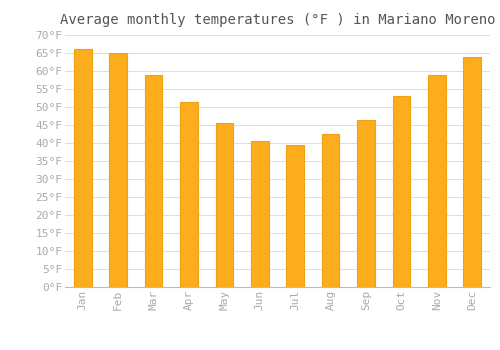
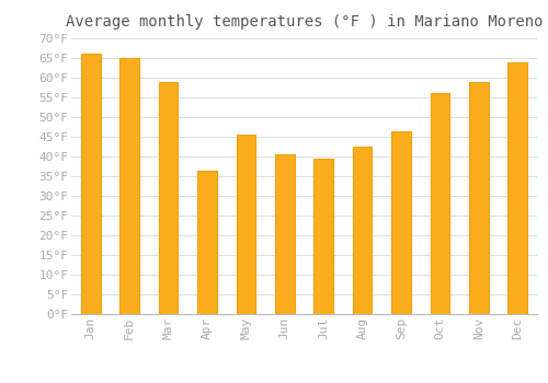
Apr: 51.5°F -> 36.5°F
Oct: 53.0°F -> 56.0°F
